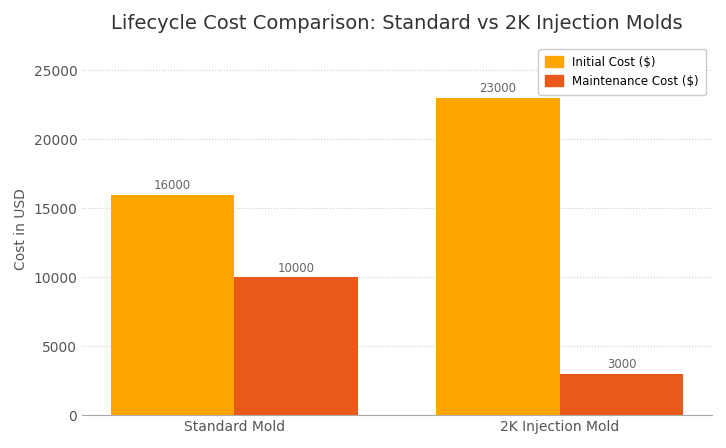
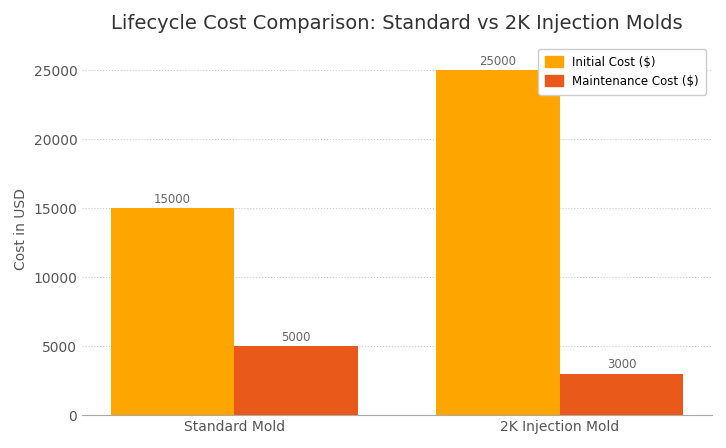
Initial Cost ($)/Standard Mold: 16000 -> 15000
Maintenance Cost ($)/Standard Mold: 10000 -> 5000
Initial Cost ($)/2K Injection Mold: 23000 -> 25000
